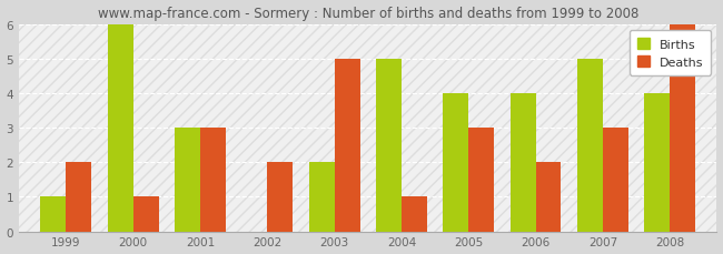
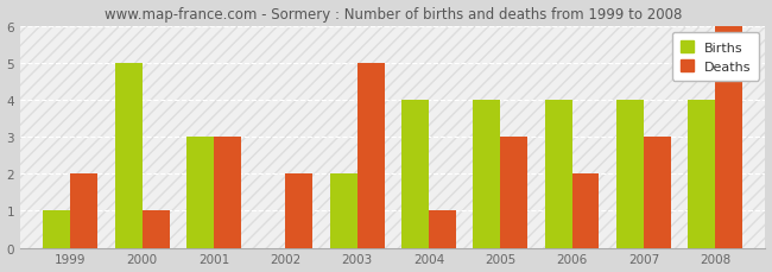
Births/2000: 6 -> 5
Births/2004: 5 -> 4
Births/2007: 5 -> 4
